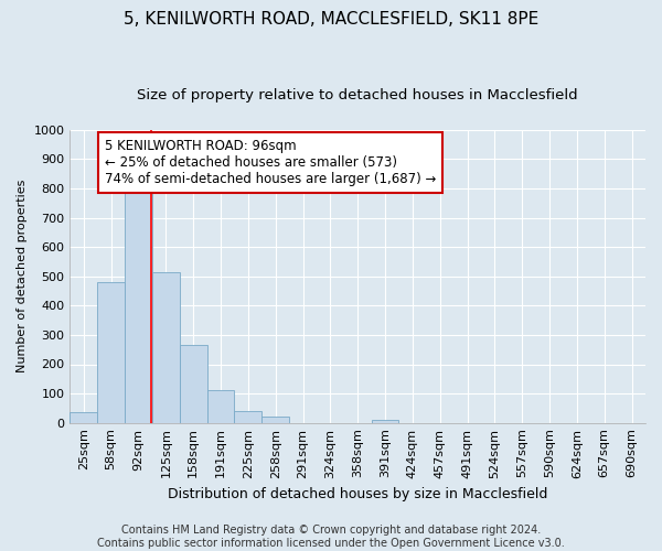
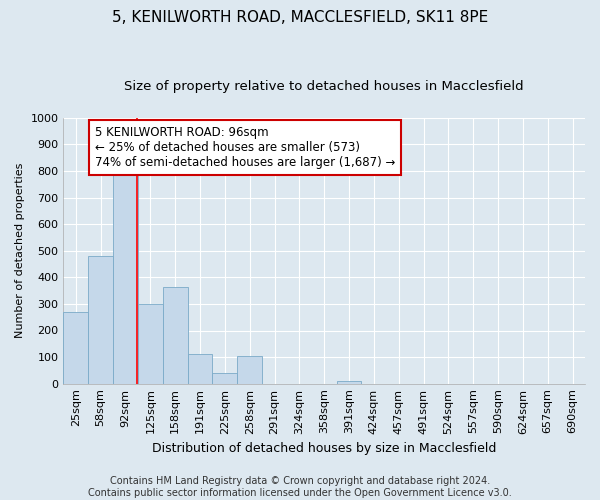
25sqm: 35 -> 270
125sqm: 515 -> 300
158sqm: 265 -> 365
258sqm: 20 -> 105
